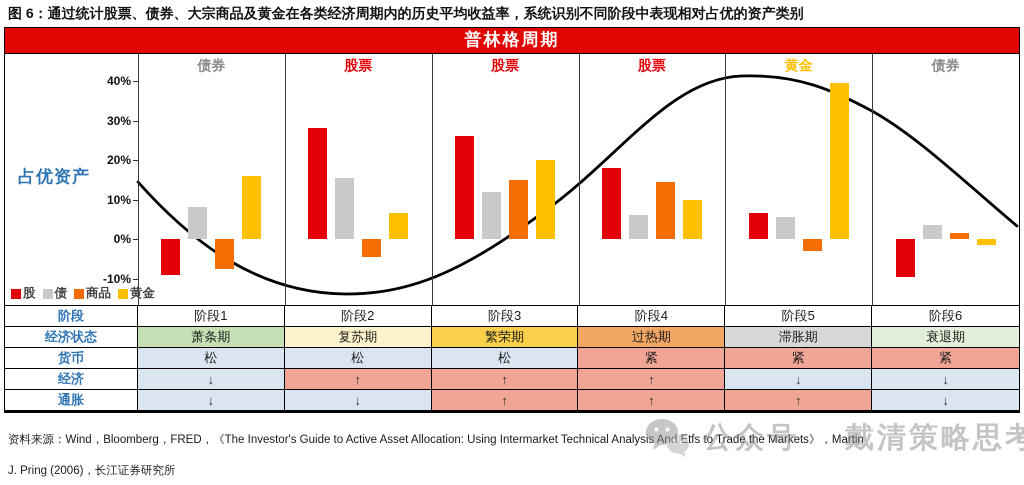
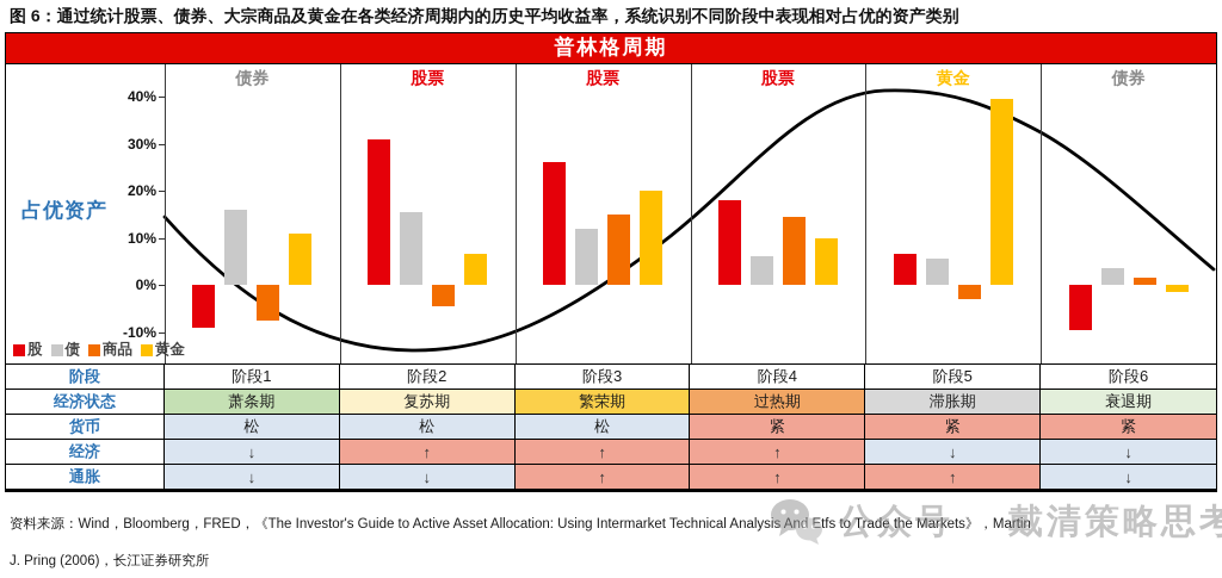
债/阶段1: 8% -> 16%
黄金/阶段1: 16% -> 11%
股/阶段2: 28% -> 31%
